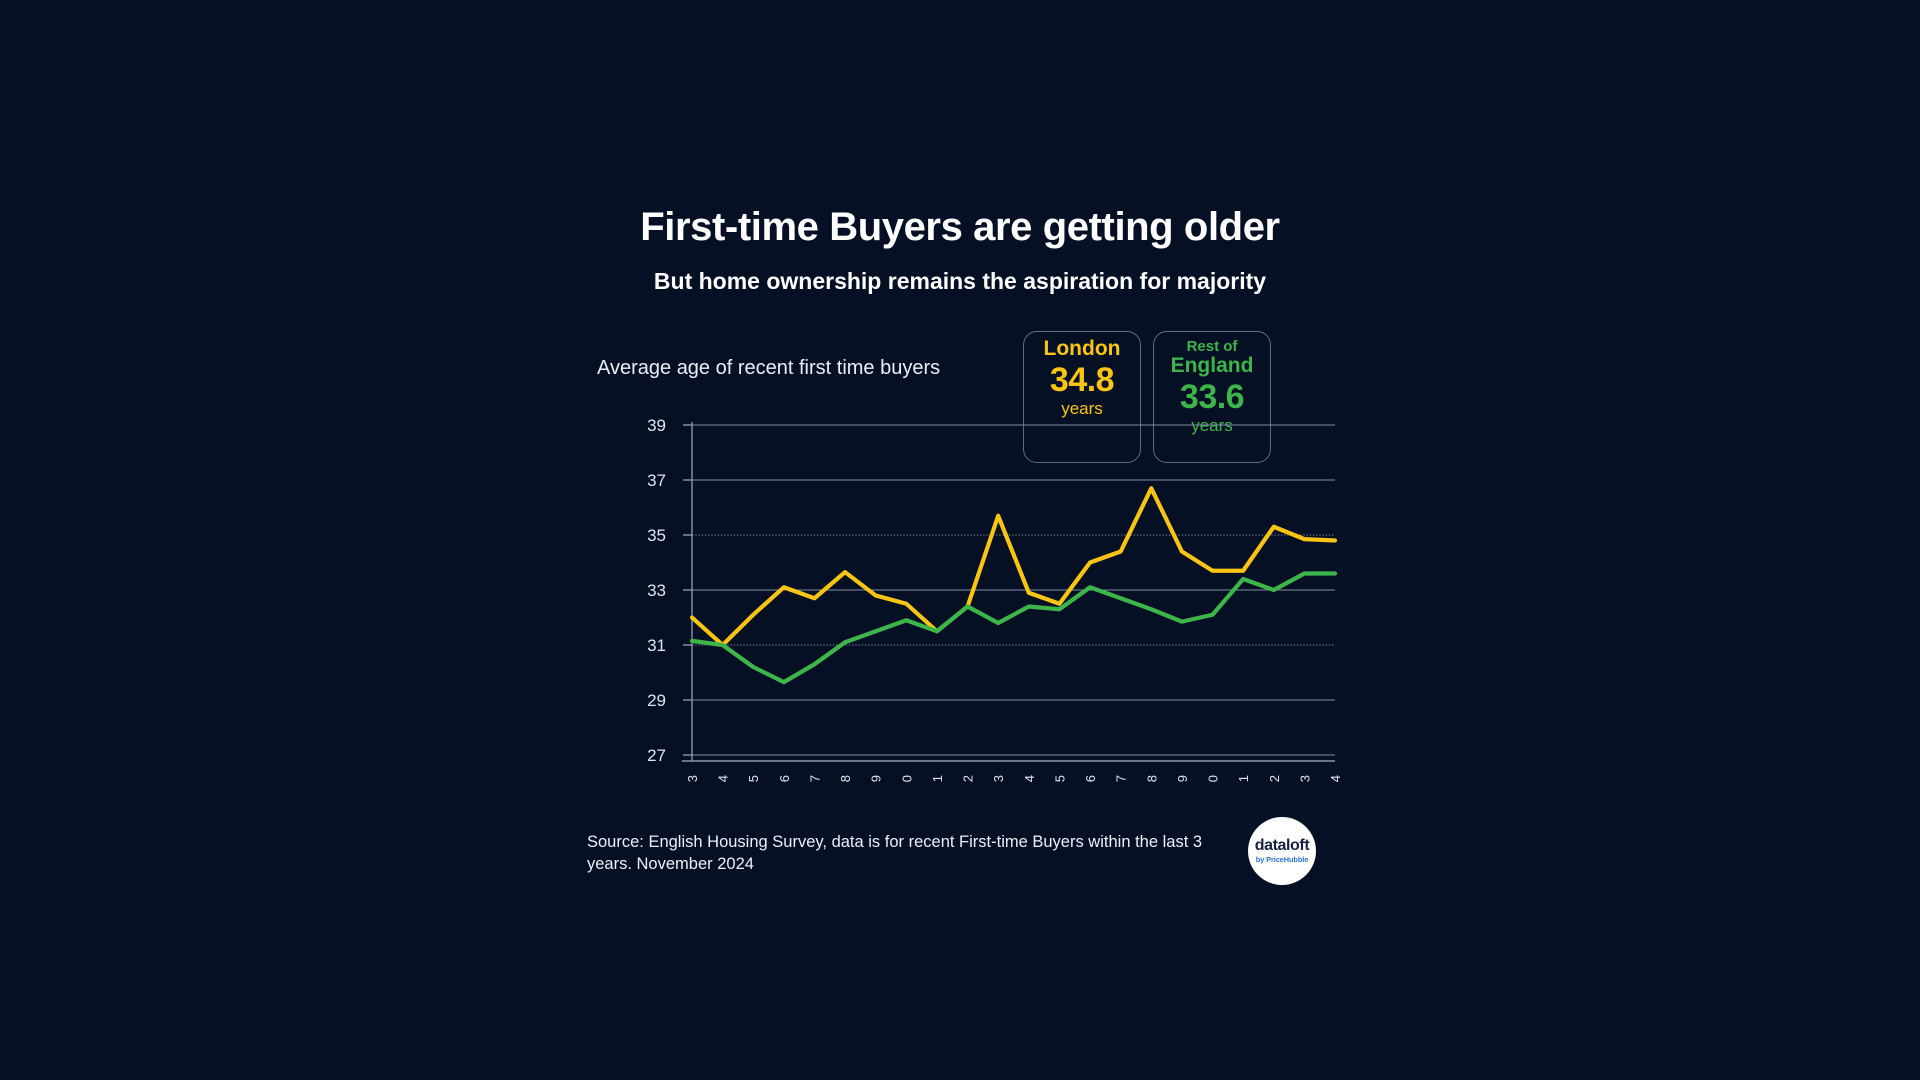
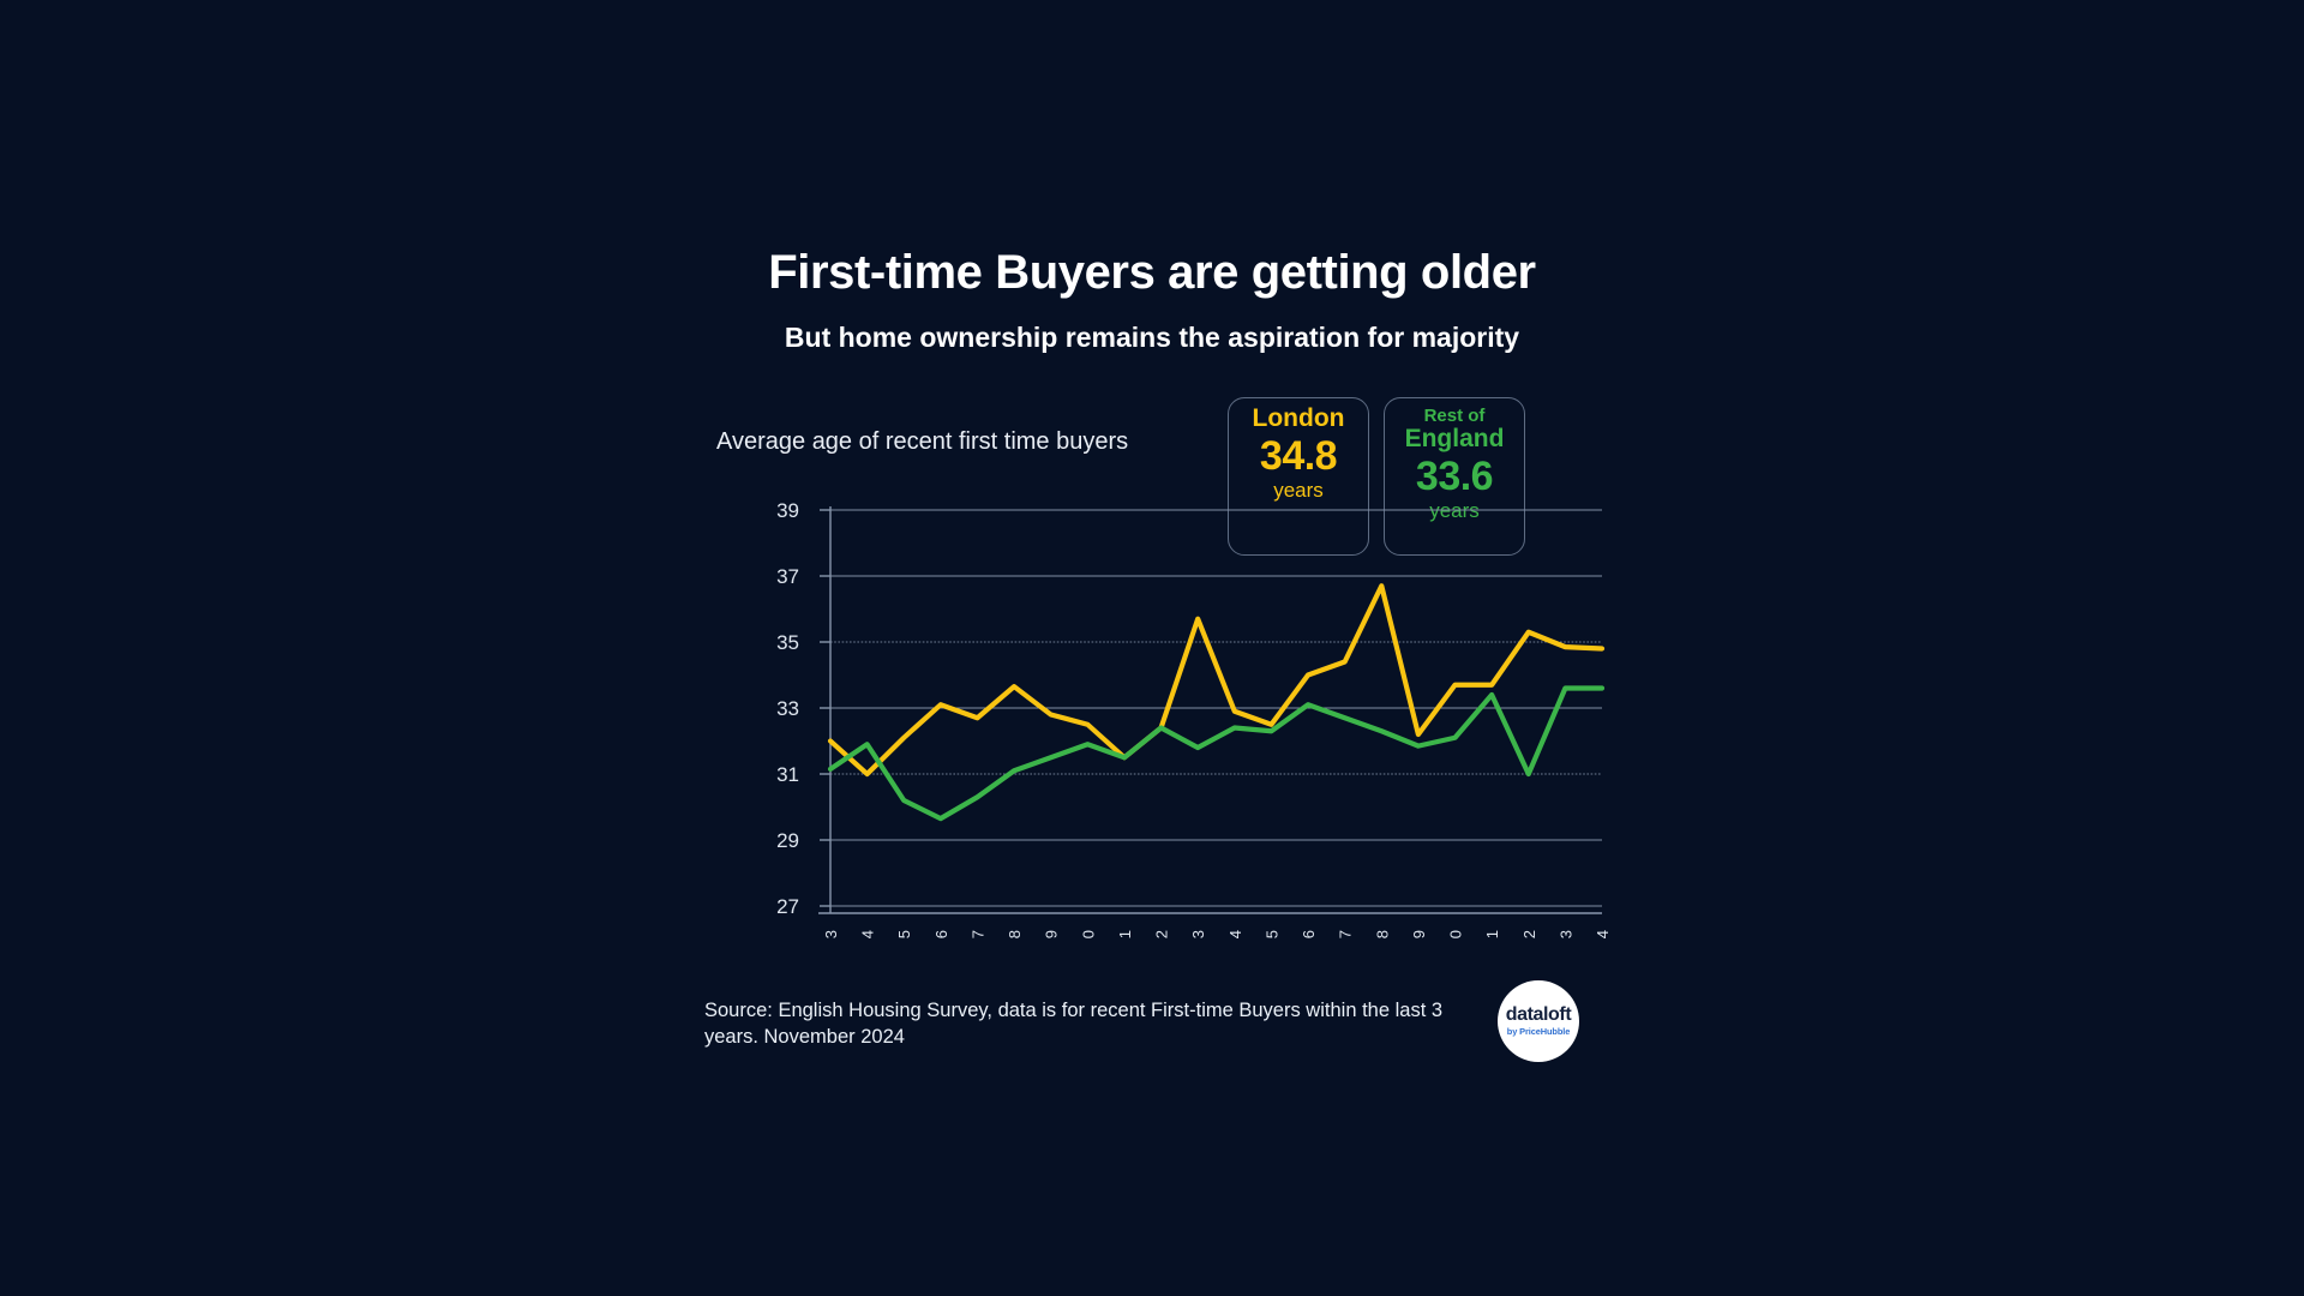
Rest of England/2004: 31.0 -> 31.9
London/2019: 34.4 -> 32.2
Rest of England/2022: 33.0 -> 31.0
